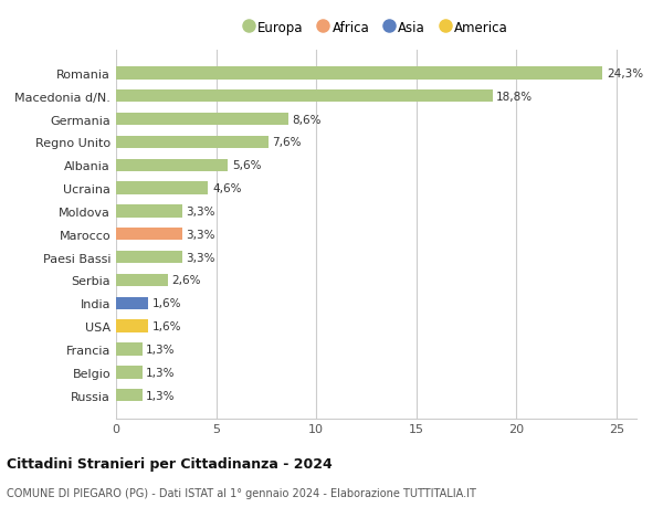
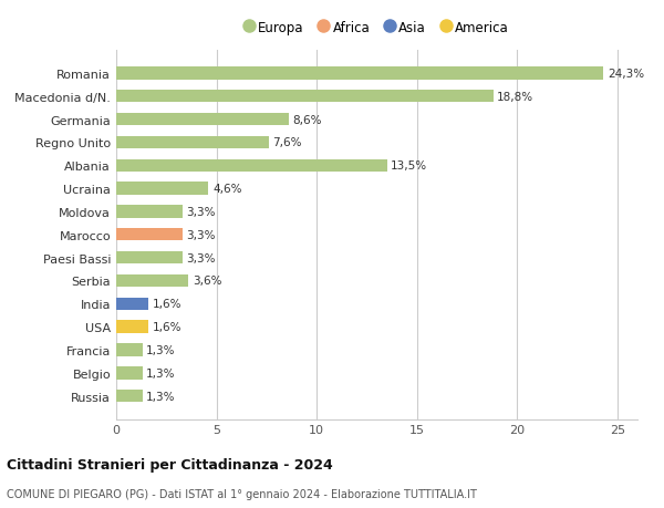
Albania: 5,6% -> 13,5%
Serbia: 2,6% -> 3,6%
